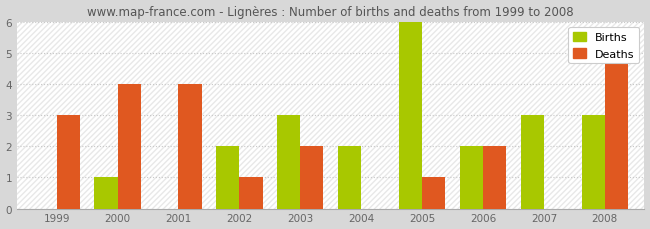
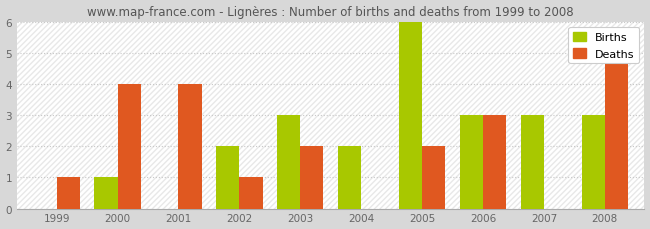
Deaths/1999: 3 -> 1
Deaths/2005: 1 -> 2
Births/2006: 2 -> 3
Deaths/2006: 2 -> 3
